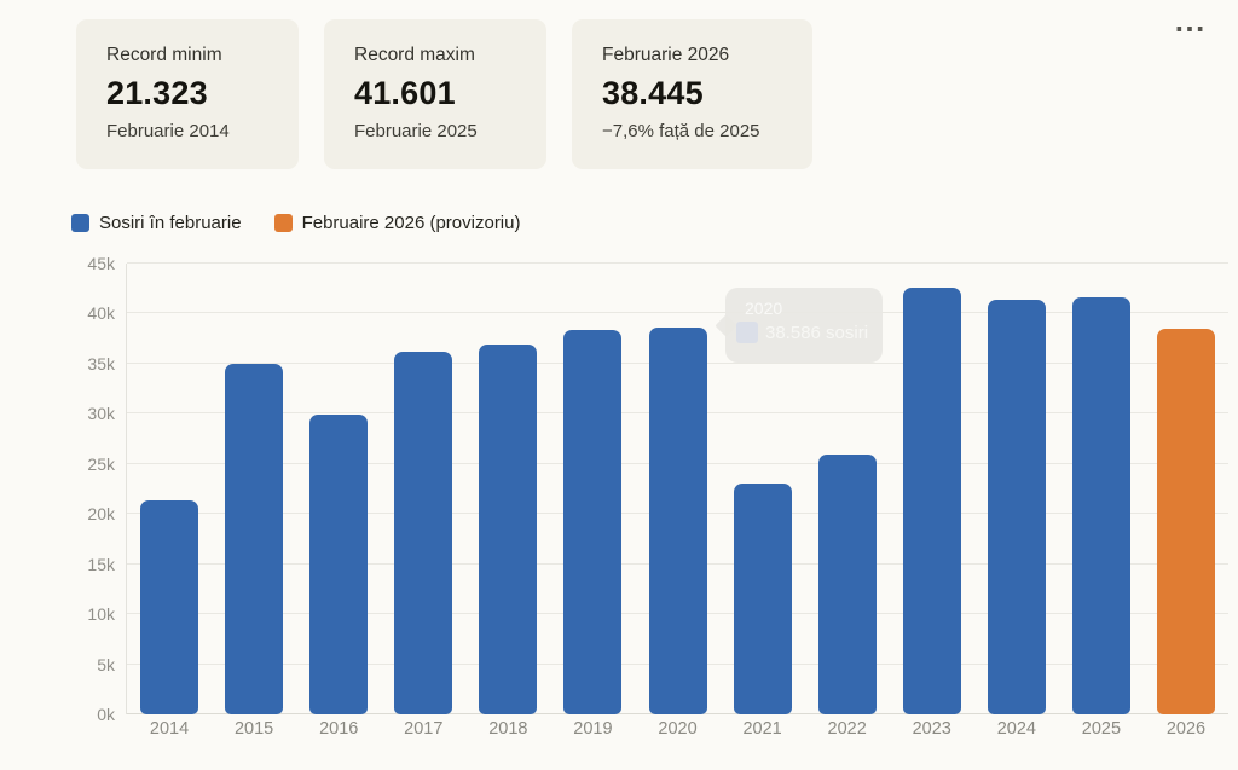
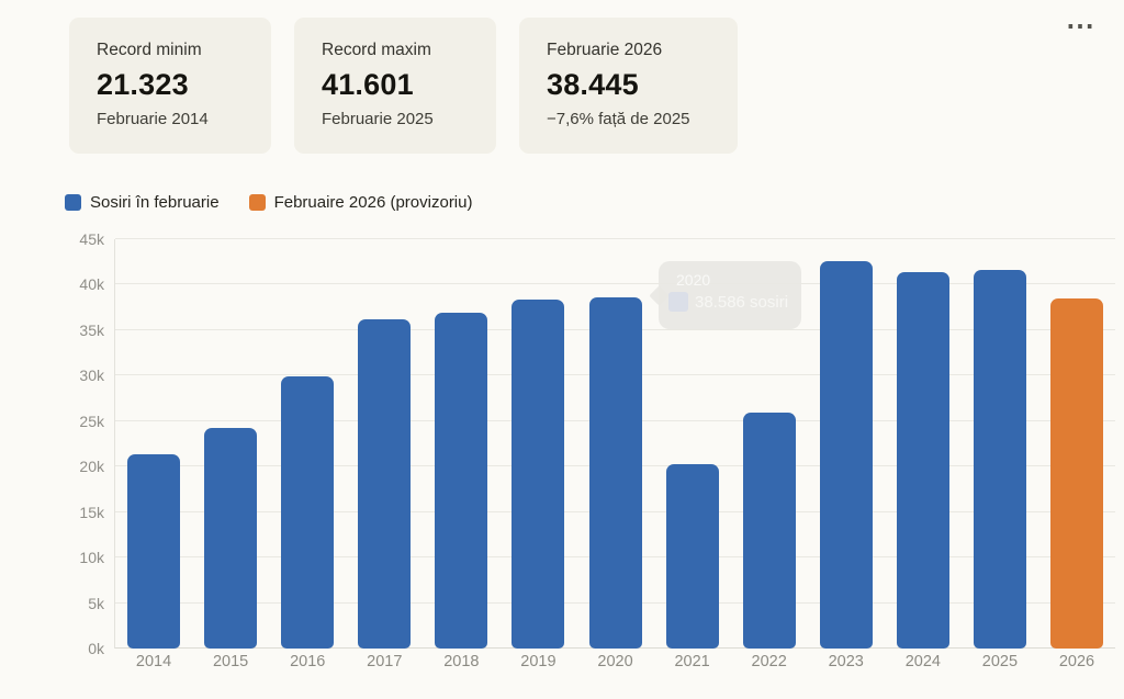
2015: 35k -> 24k
2021: 23k -> 20k
